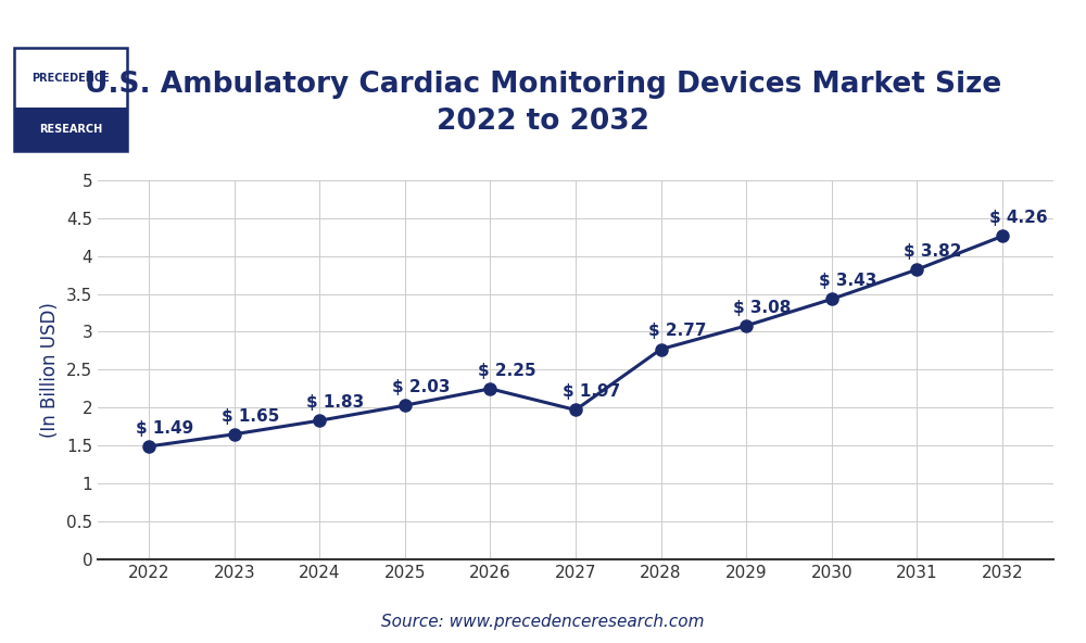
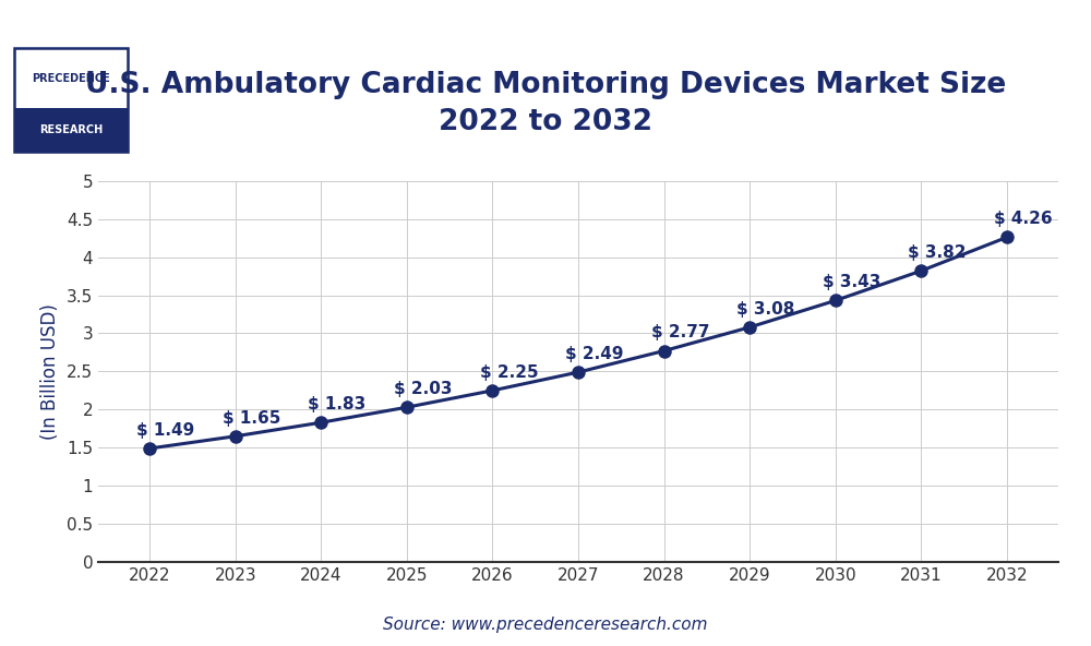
2027: 1.97 -> 2.49
